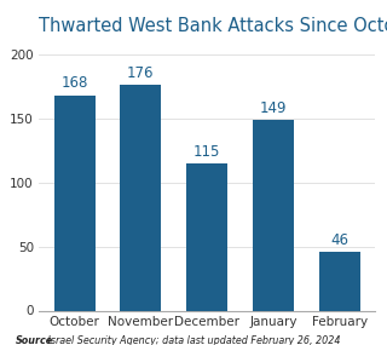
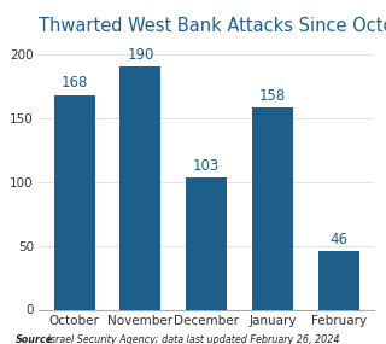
November: 176 -> 190
December: 115 -> 103
January: 149 -> 158
